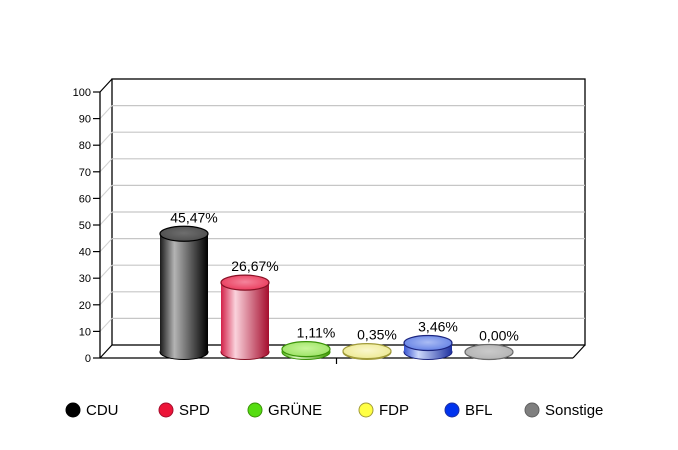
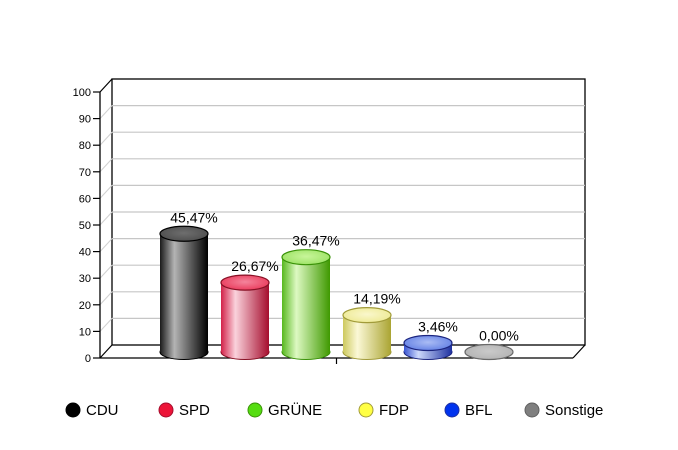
GRÜNE: 1,11% -> 36,47%
FDP: 0,35% -> 14,19%
